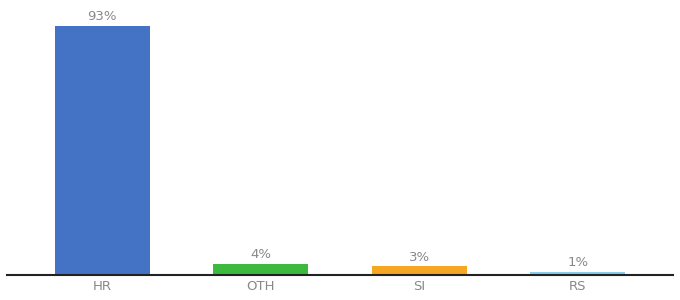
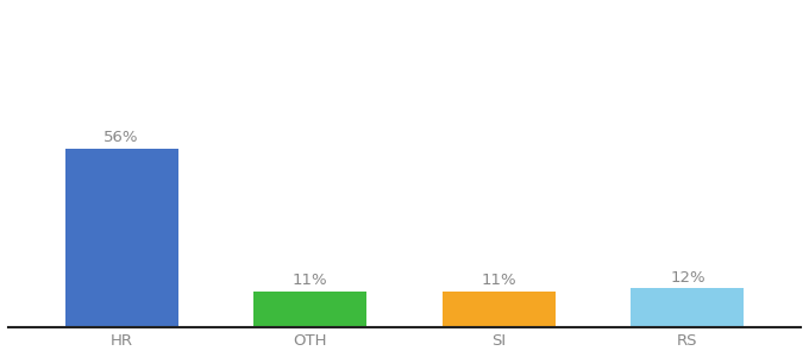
HR: 93% -> 56%
OTH: 4% -> 11%
SI: 3% -> 11%
RS: 1% -> 12%
